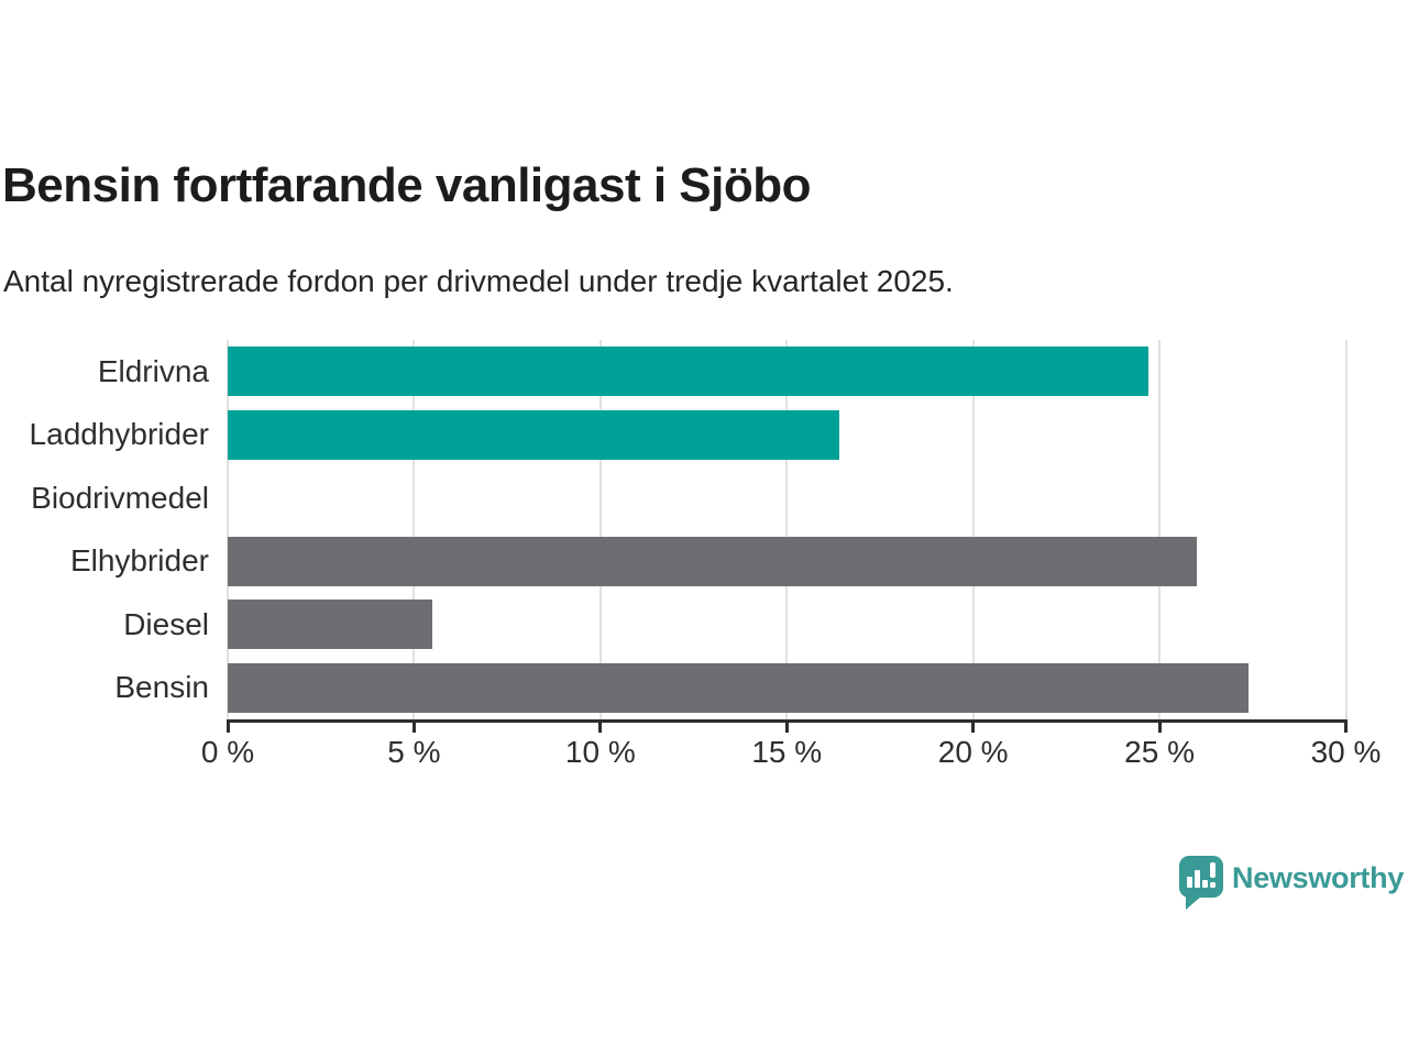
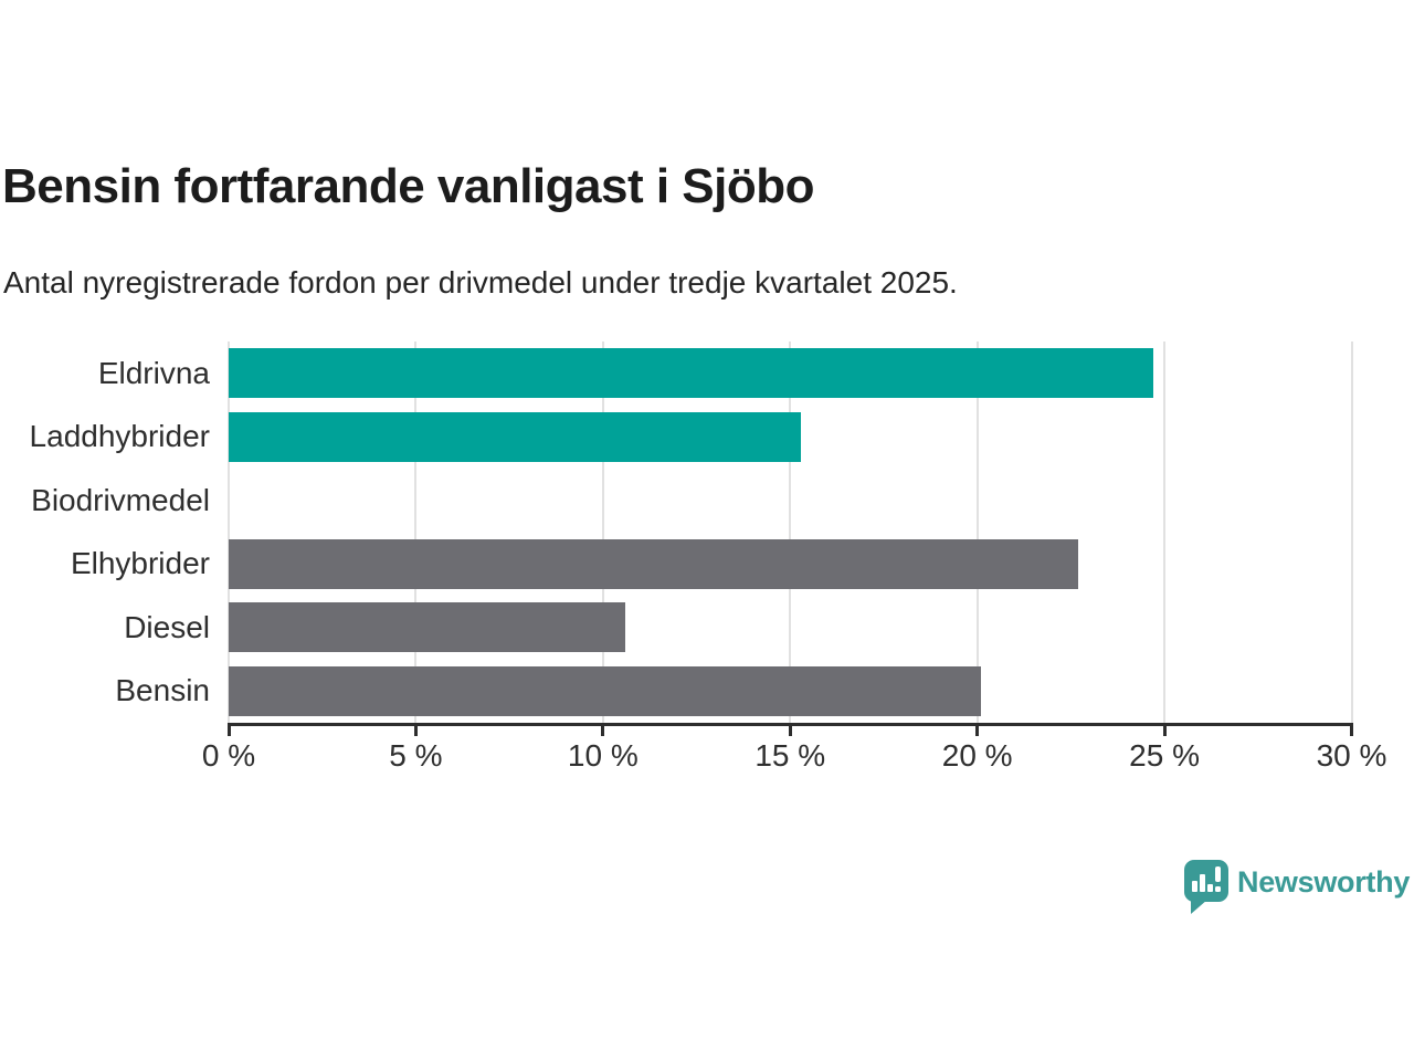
Laddhybrider: 16.4% -> 15.3%
Elhybrider: 26.0% -> 22.7%
Diesel: 5.5% -> 10.6%
Bensin: 27.4% -> 20.1%
